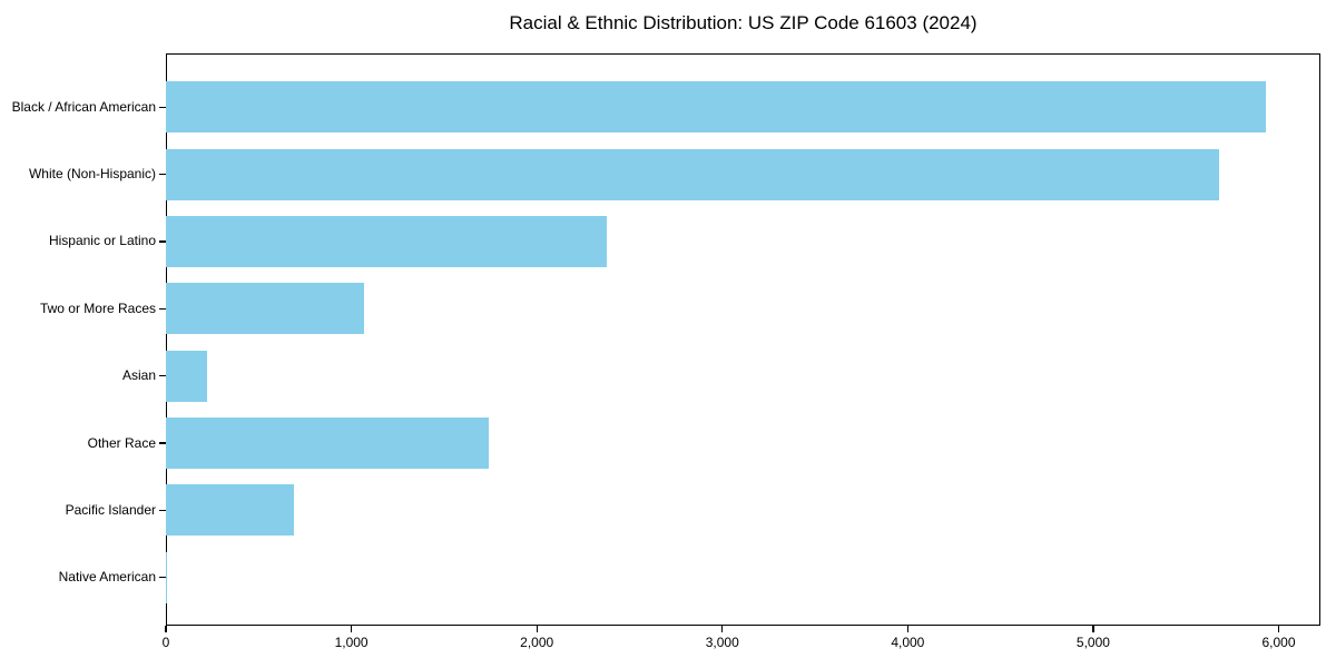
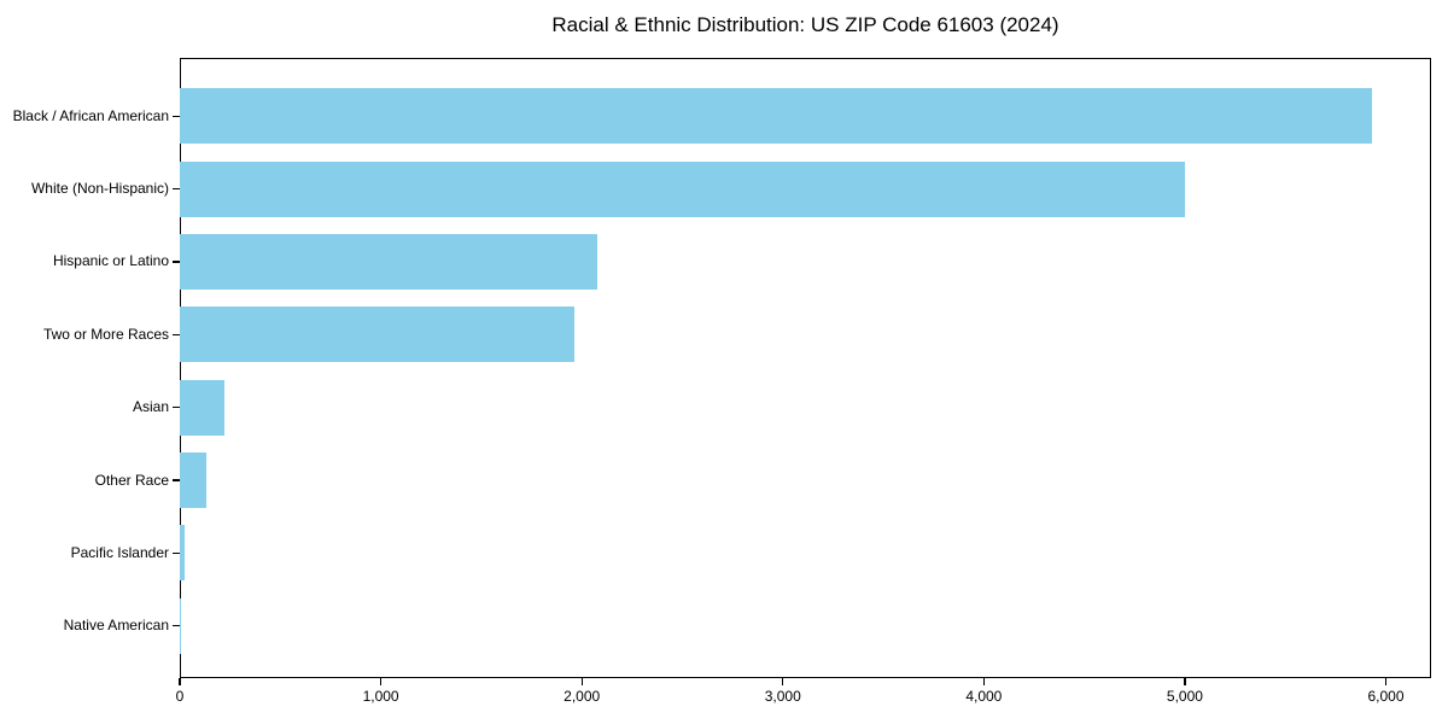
White (Non-Hispanic): 5680 -> 5000
Hispanic or Latino: 2380 -> 2080
Two or More Races: 1070 -> 1960
Other Race: 1740 -> 130
Pacific Islander: 690 -> 20
